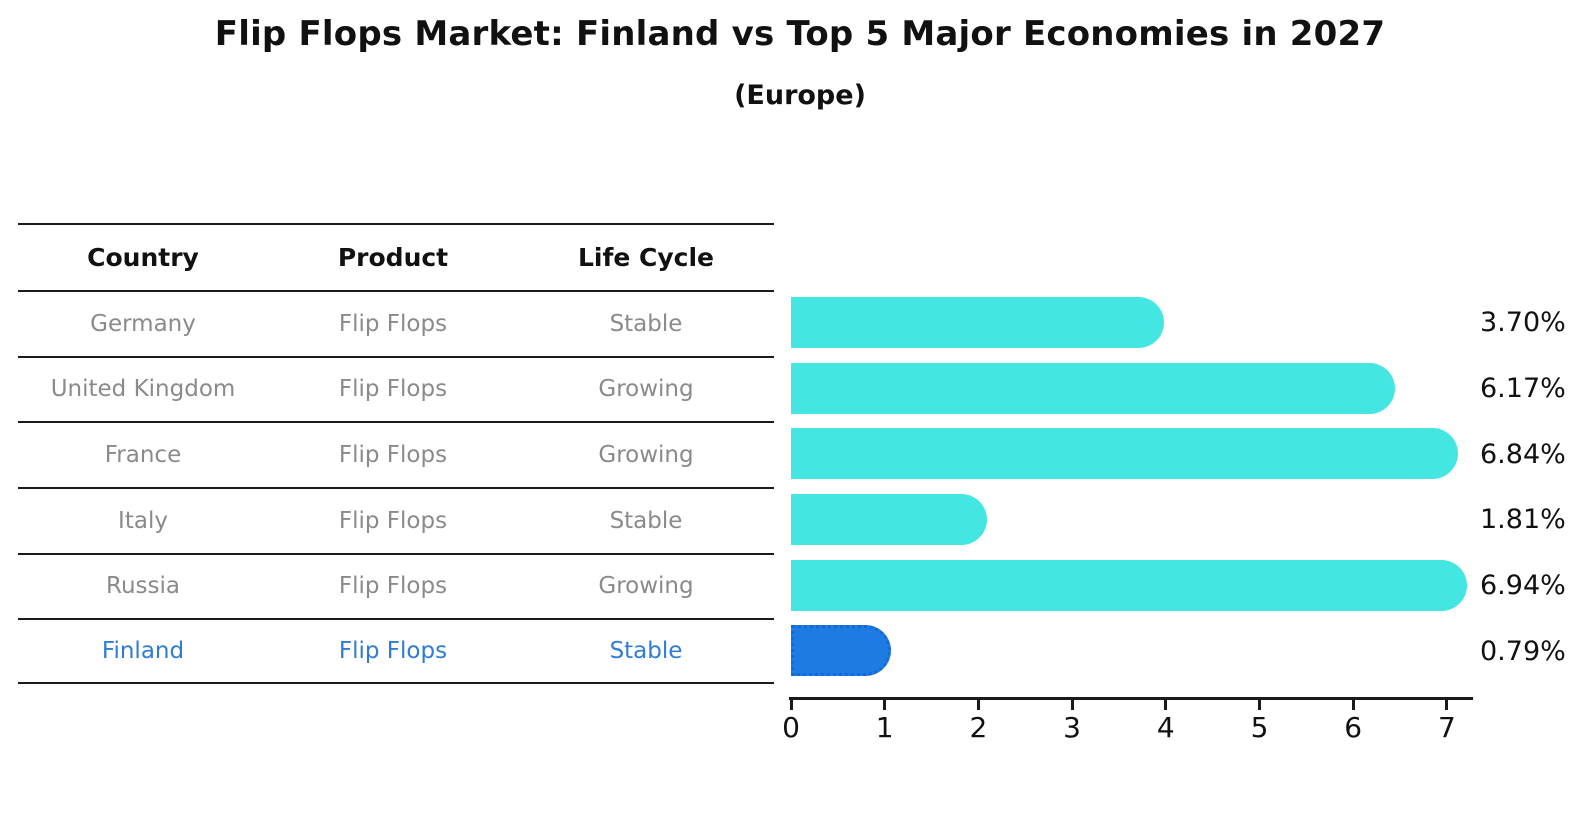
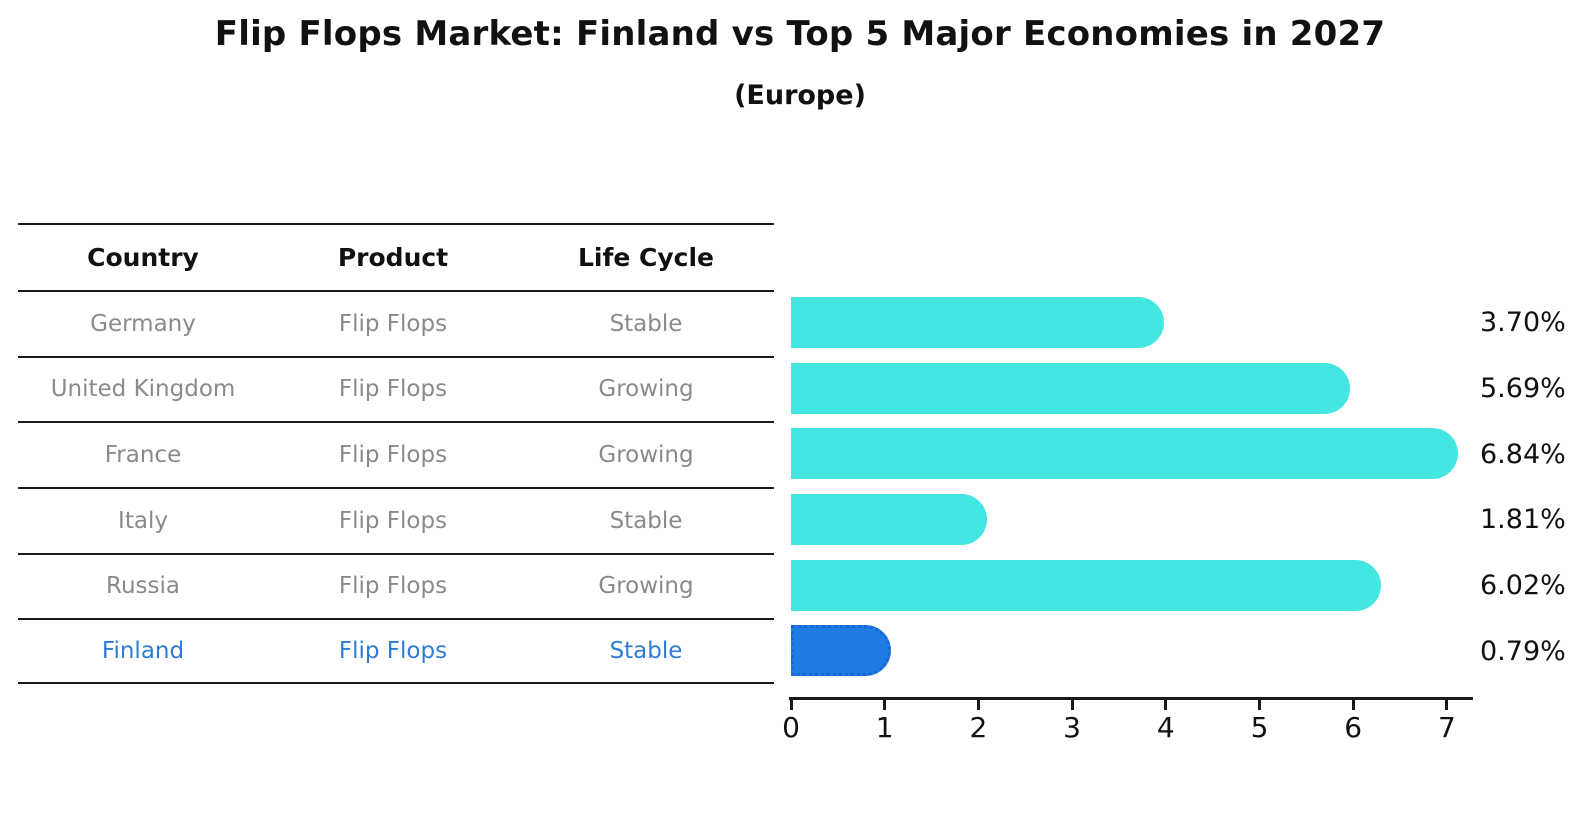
United Kingdom: 6.17% -> 5.69%
Russia: 6.94% -> 6.02%
